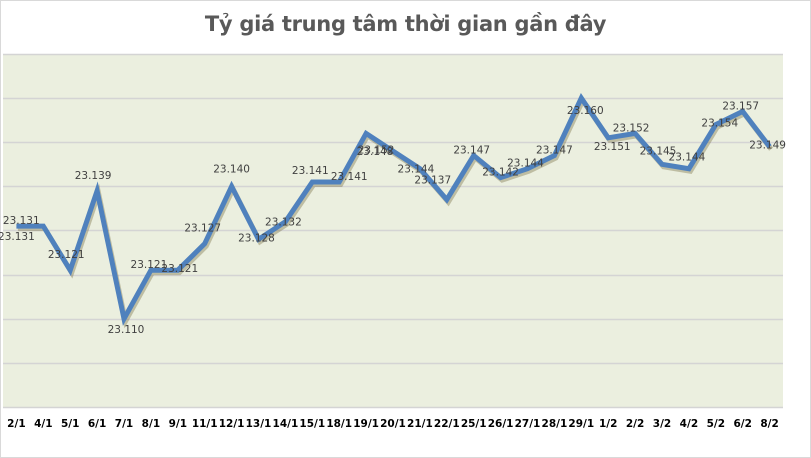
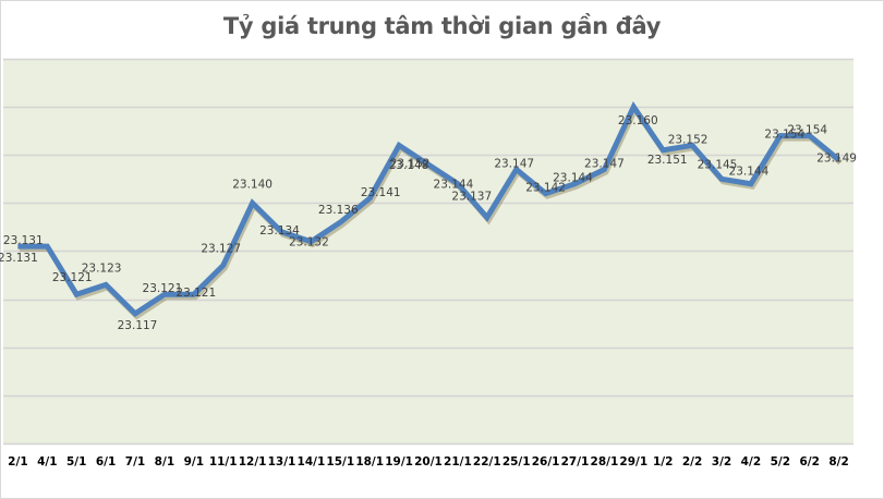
6/1: 23.139 -> 23.123
7/1: 23.110 -> 23.117
13/1: 23.128 -> 23.134
15/1: 23.141 -> 23.136
6/2: 23.157 -> 23.154
